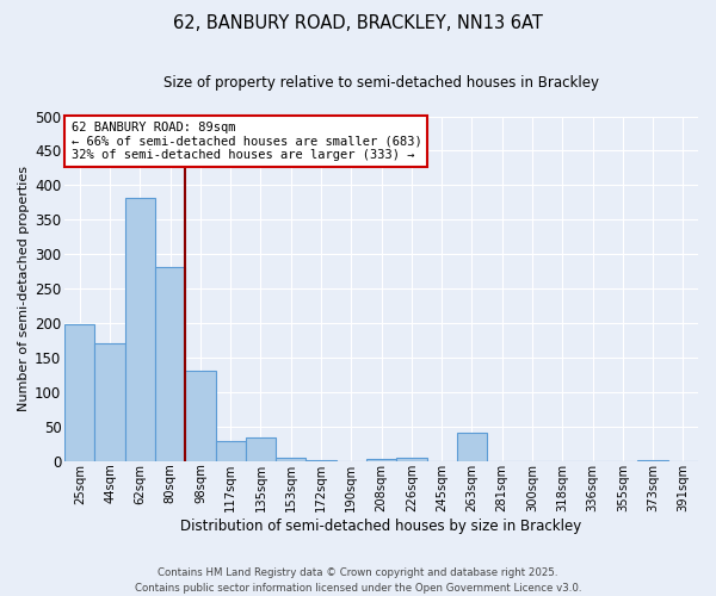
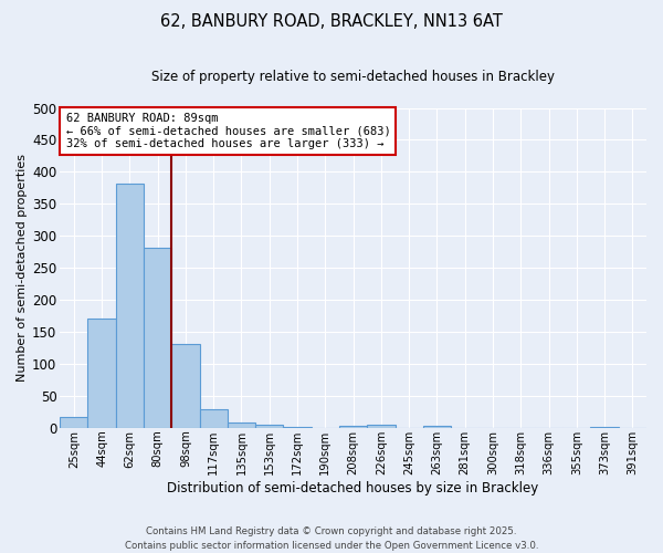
25sqm: 198 -> 17
135sqm: 34 -> 9
263sqm: 42 -> 3
